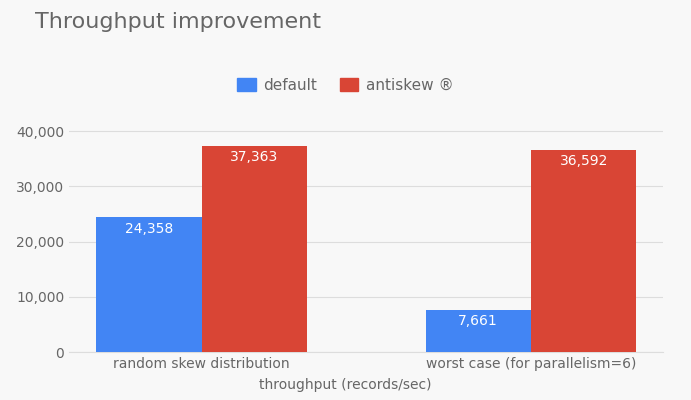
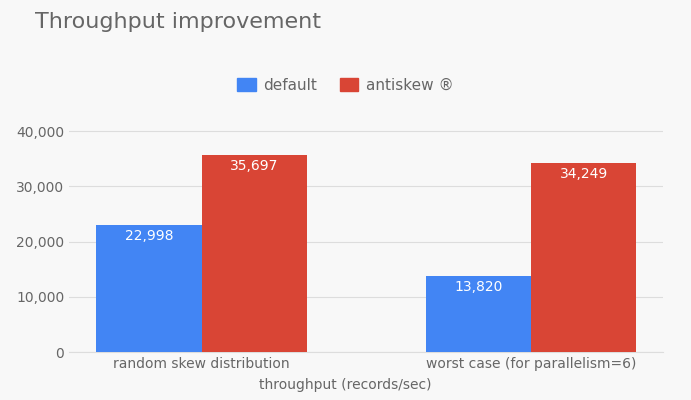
default/random skew distribution: 24,358 -> 22,998
antiskew ®/random skew distribution: 37,363 -> 35,697
default/worst case (for parallelism=6): 7,661 -> 13,820
antiskew ®/worst case (for parallelism=6): 36,592 -> 34,249
